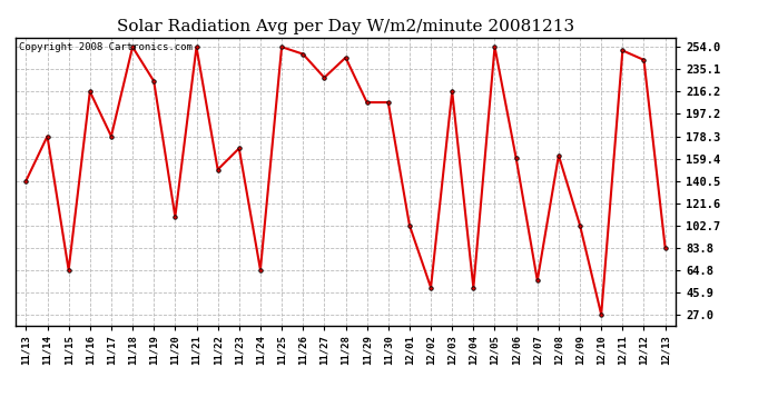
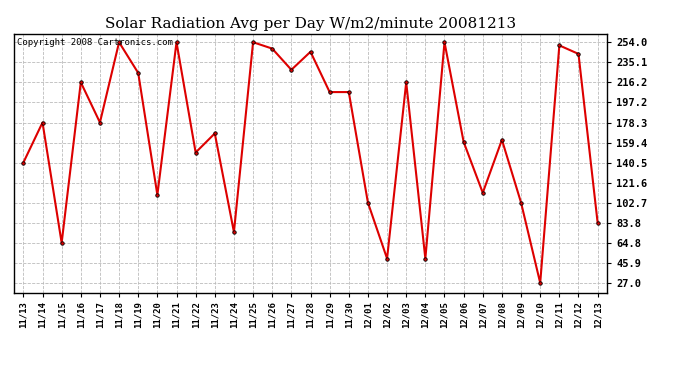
11/24: 65 -> 75
12/07: 56 -> 112
